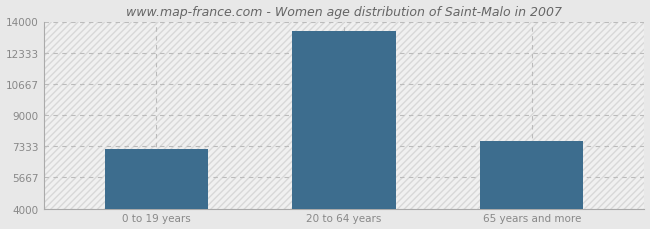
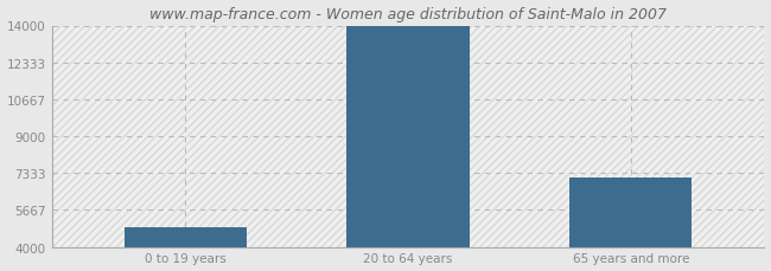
0 to 19 years: 7200 -> 4900
20 to 64 years: 13500 -> 14000
65 years and more: 7600 -> 7200
